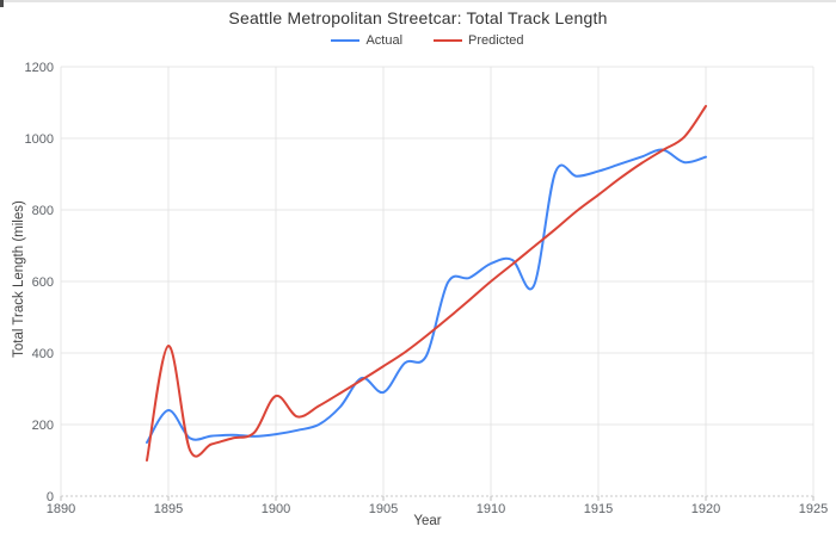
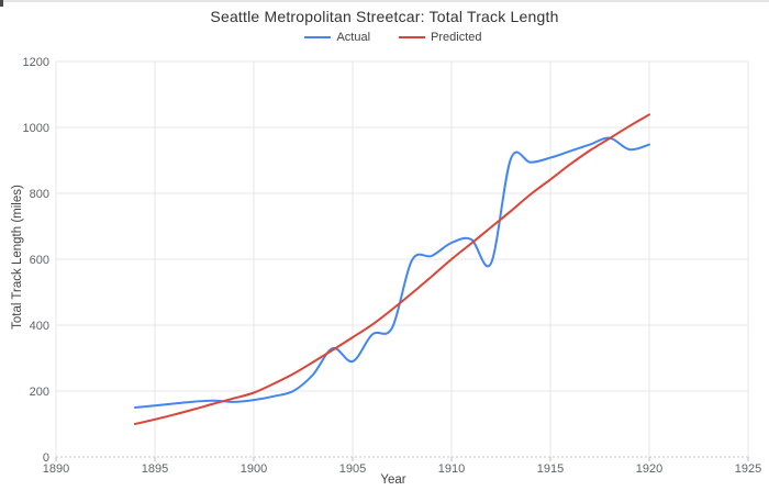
Actual/1895: 240 -> 160
Predicted/1895: 420 -> 110
Predicted/1900: 280 -> 200
Predicted/1920: 1090 -> 1040
